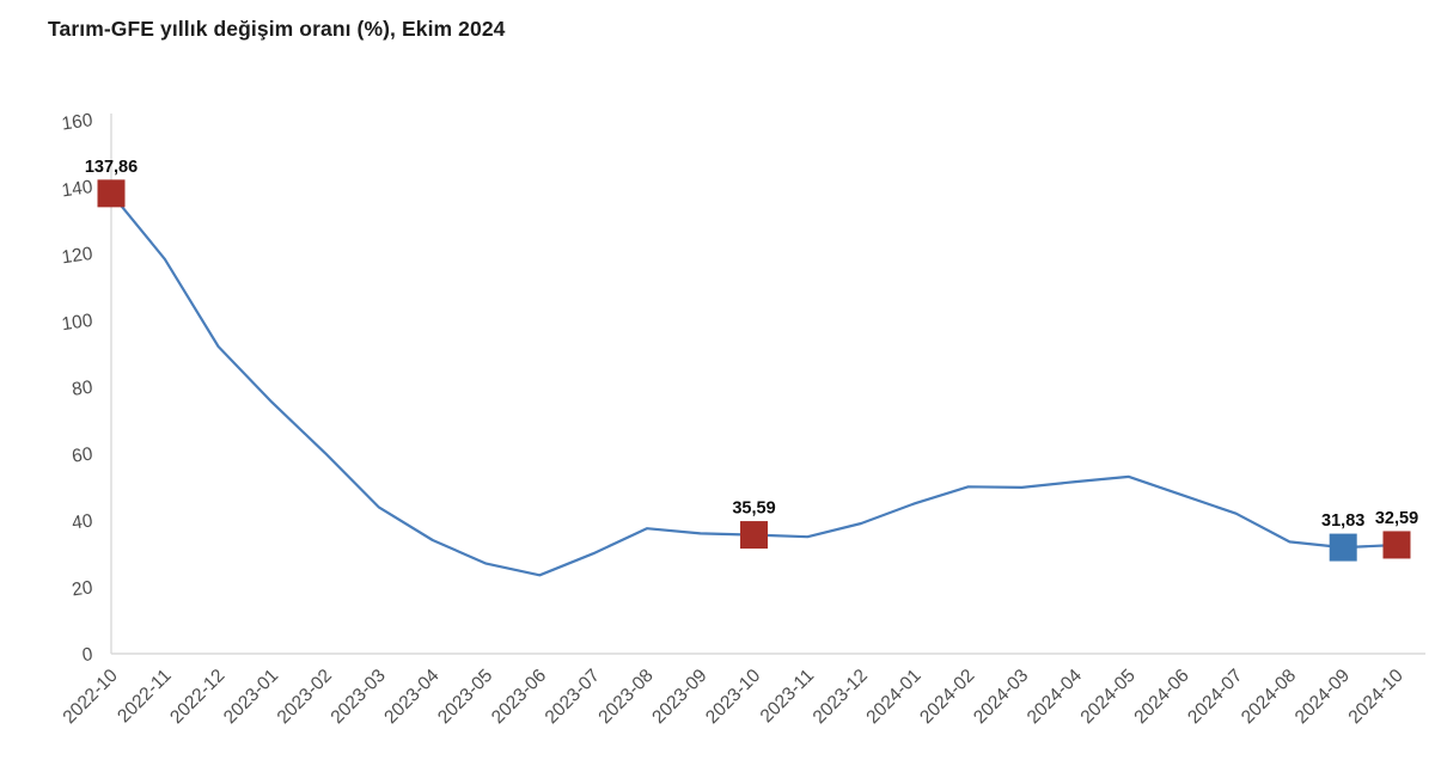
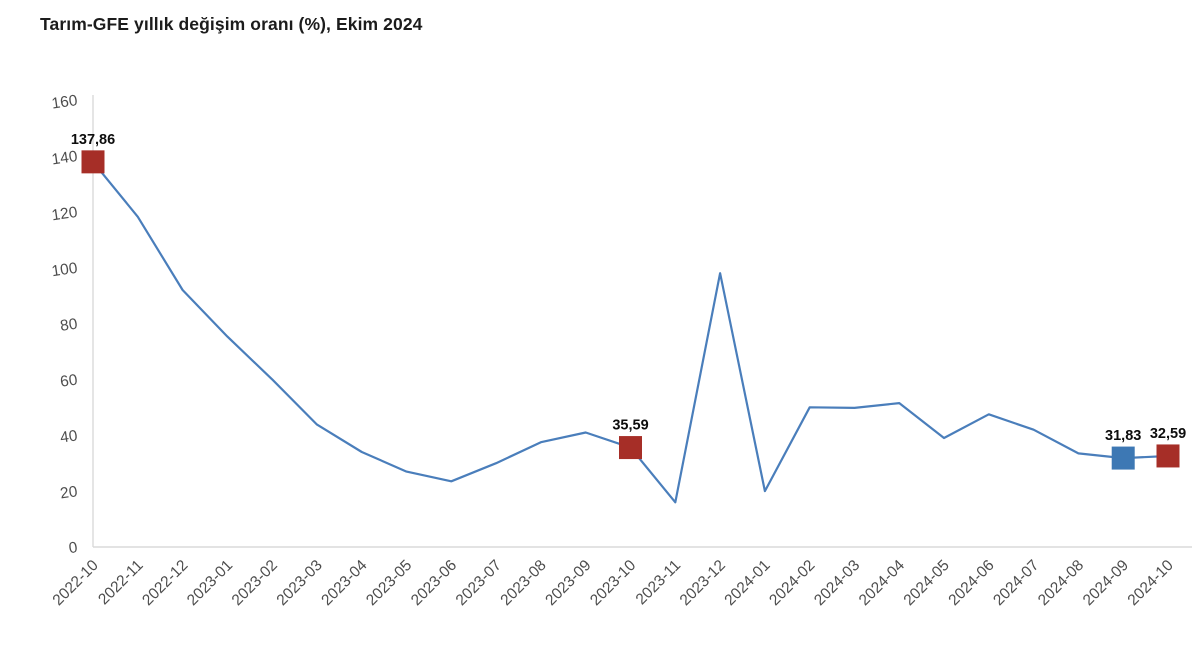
2023-09: 36 -> 41
2023-11: 35 -> 16
2023-12: 39 -> 98
2024-01: 45 -> 20
2024-05: 53 -> 39
